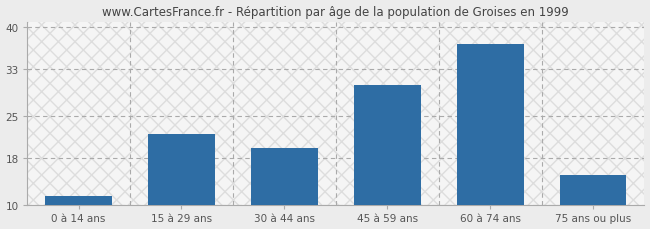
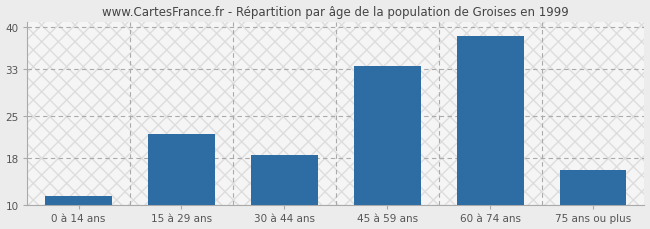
30 à 44 ans: 19.6 -> 18.5
45 à 59 ans: 30.2 -> 33.5
60 à 74 ans: 37.2 -> 38.5
75 ans ou plus: 15.0 -> 16.0
